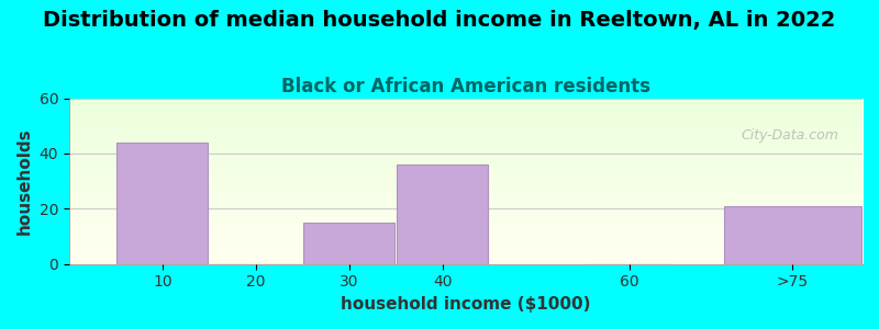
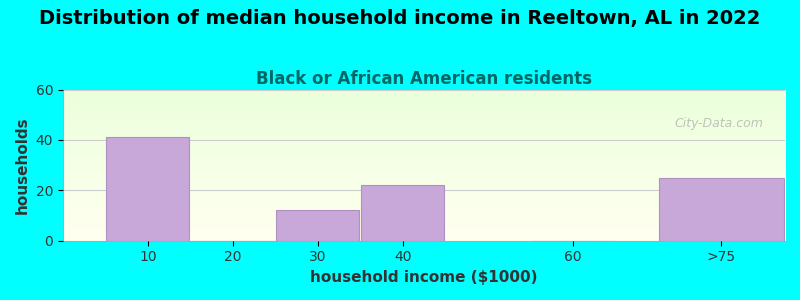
10: 44 -> 41
30: 15 -> 12
40: 36 -> 22
>75: 21 -> 25
